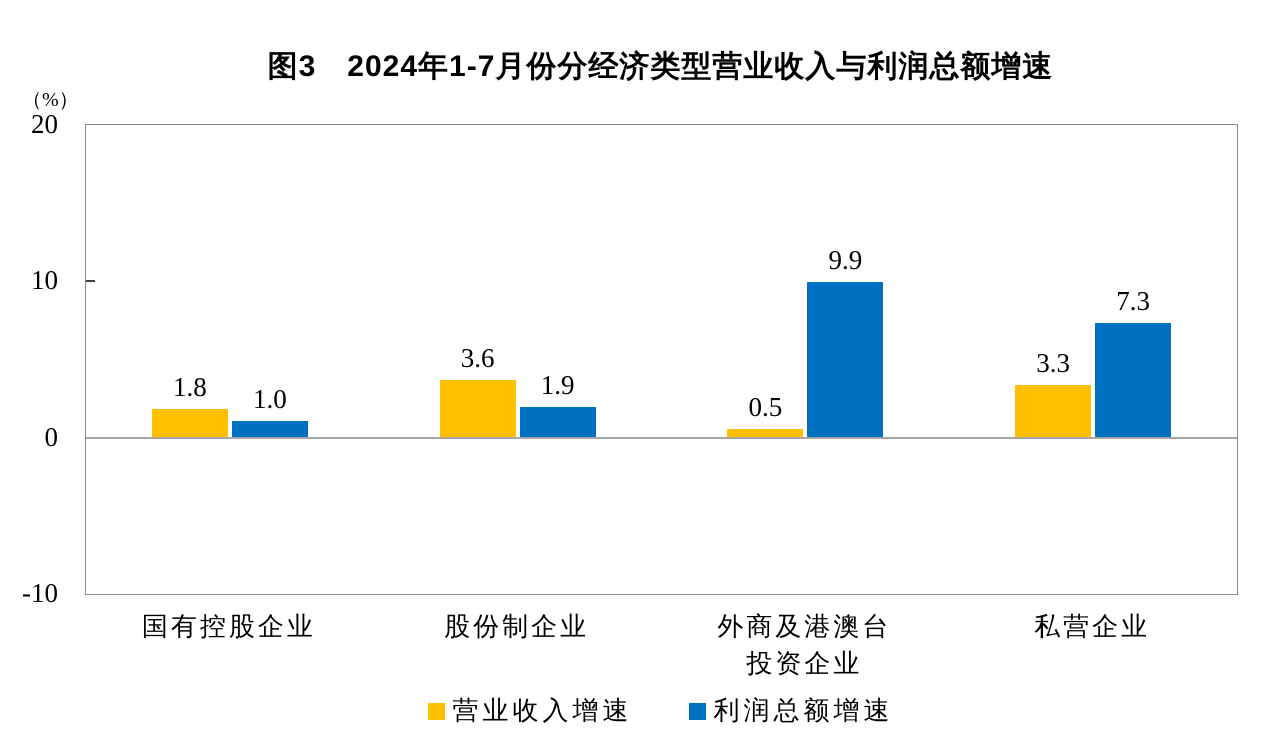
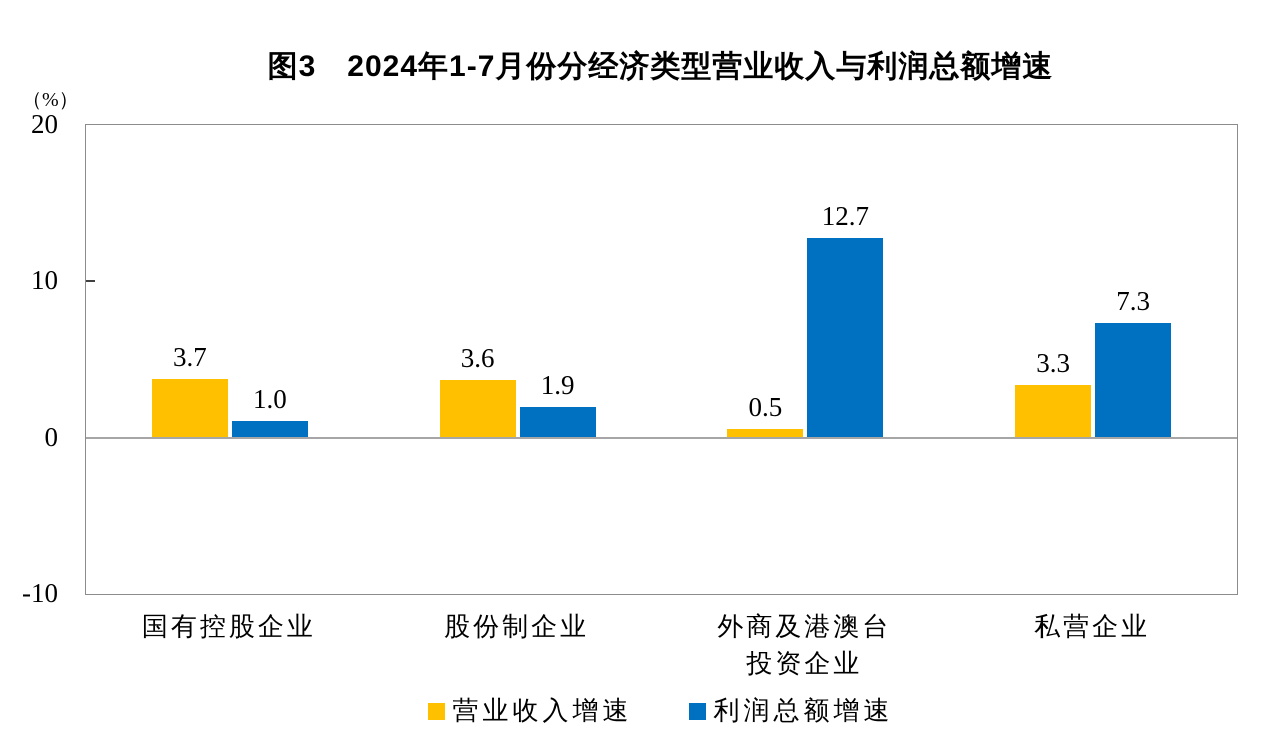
营业收入增速/国有控股企业: 1.8 -> 3.7
利润总额增速/外商及港澳台 投资企业: 9.9 -> 12.7
